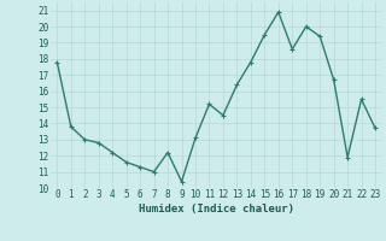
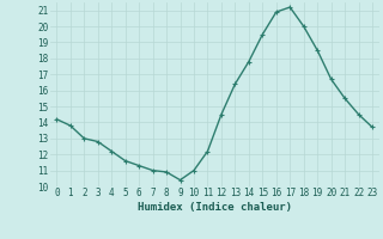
0: 17.8 -> 14.2
8: 12.2 -> 10.9
10: 13.1 -> 11.0
11: 15.2 -> 12.2
17: 18.6 -> 21.2
19: 19.4 -> 18.5
21: 11.9 -> 15.5
22: 15.5 -> 14.5
